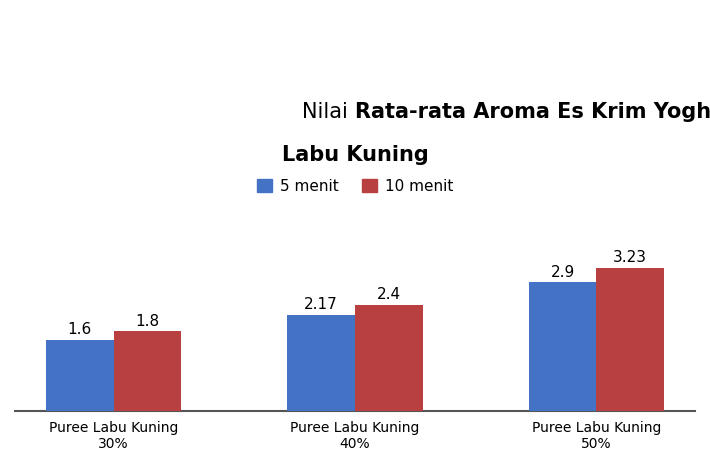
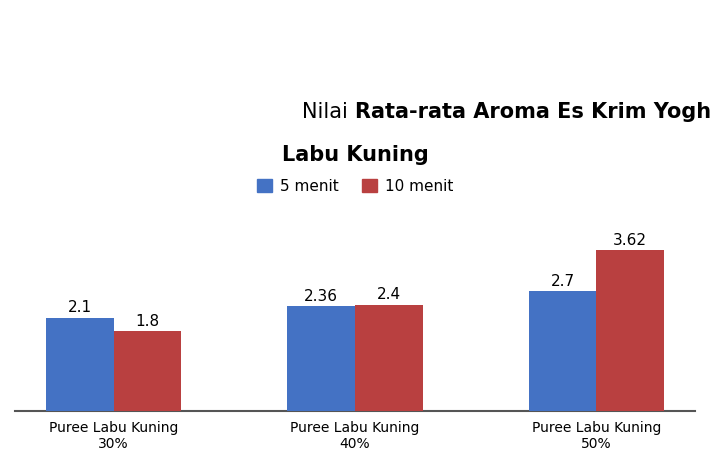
5 menit/Puree Labu Kuning 30%: 1.6 -> 2.1
5 menit/Puree Labu Kuning 40%: 2.17 -> 2.36
5 menit/Puree Labu Kuning 50%: 2.9 -> 2.7
10 menit/Puree Labu Kuning 50%: 3.23 -> 3.62
